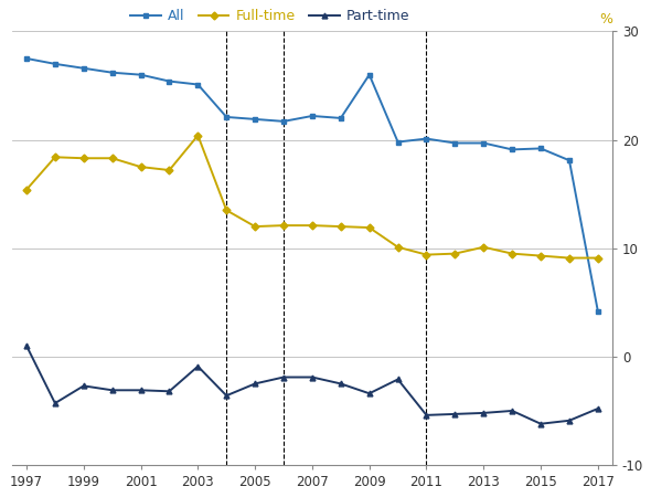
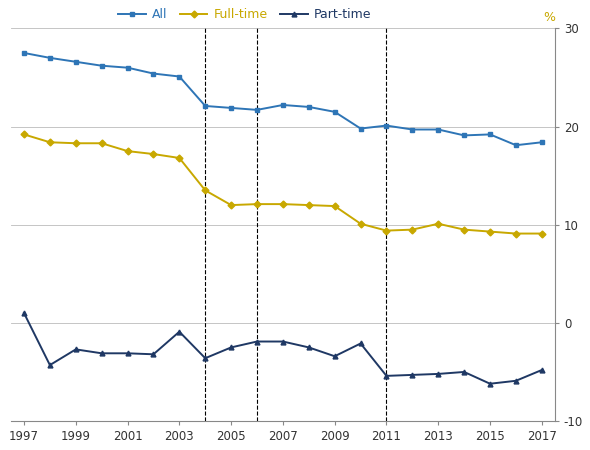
Full-time/1997: 15.4 -> 19.2
Full-time/2003: 20.4 -> 16.8
All/2009: 26.0 -> 21.5
All/2017: 4.2 -> 18.4
